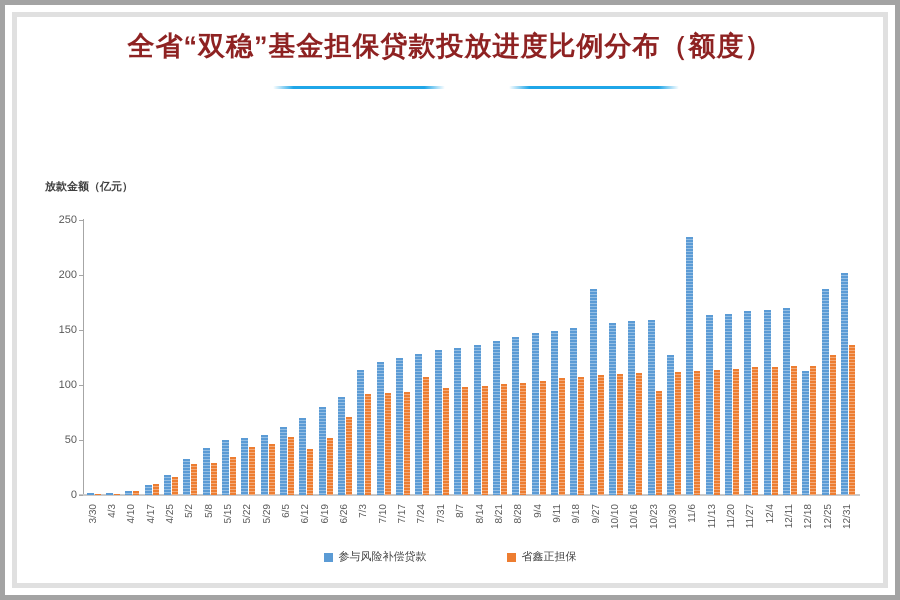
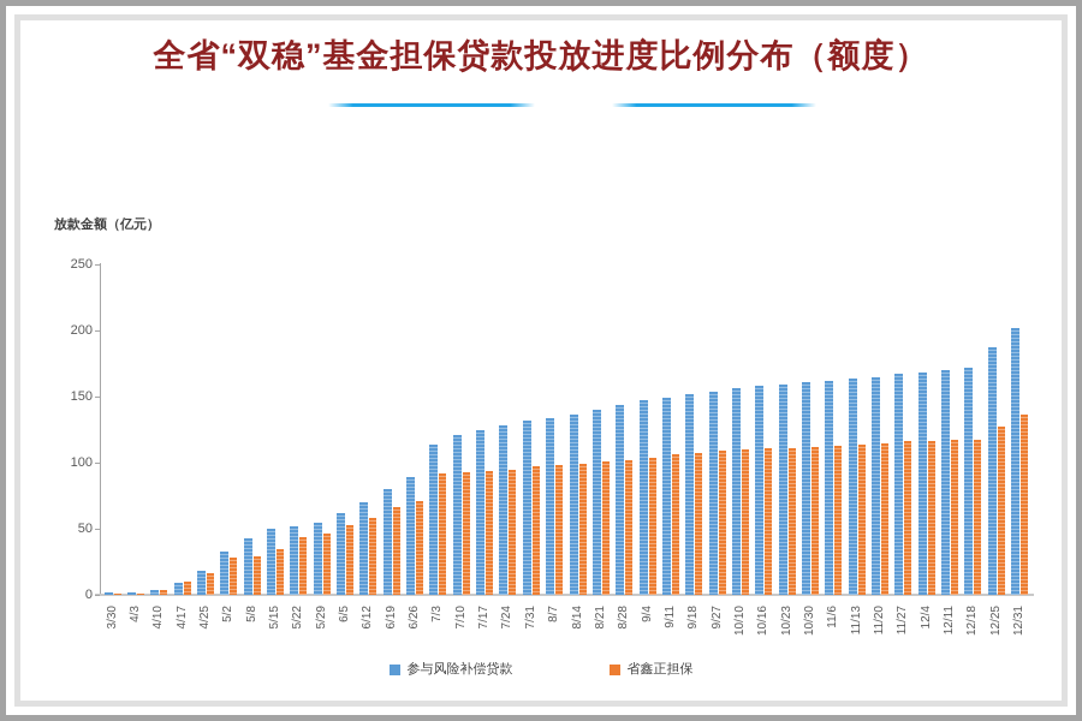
省鑫正担保/6/12: 42 -> 58
省鑫正担保/6/19: 52 -> 66
省鑫正担保/7/24: 107 -> 95
参与风险补偿贷款/9/27: 187 -> 154
省鑫正担保/10/23: 95 -> 111
参与风险补偿贷款/10/30: 127 -> 161
参与风险补偿贷款/11/6: 235 -> 162
参与风险补偿贷款/12/18: 113 -> 172
